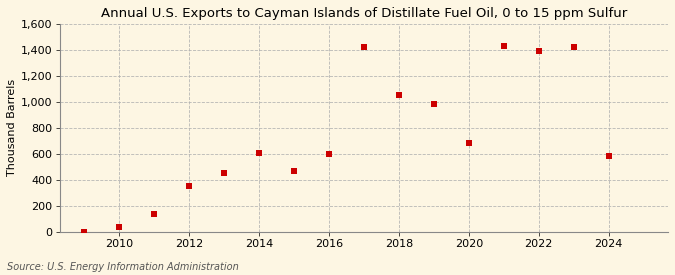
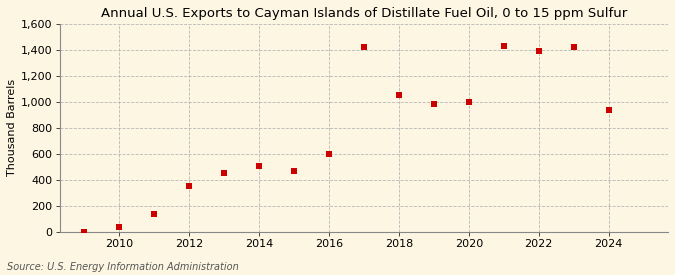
2014: 610 -> 510
2020: 680 -> 1,000
2024: 580 -> 940
